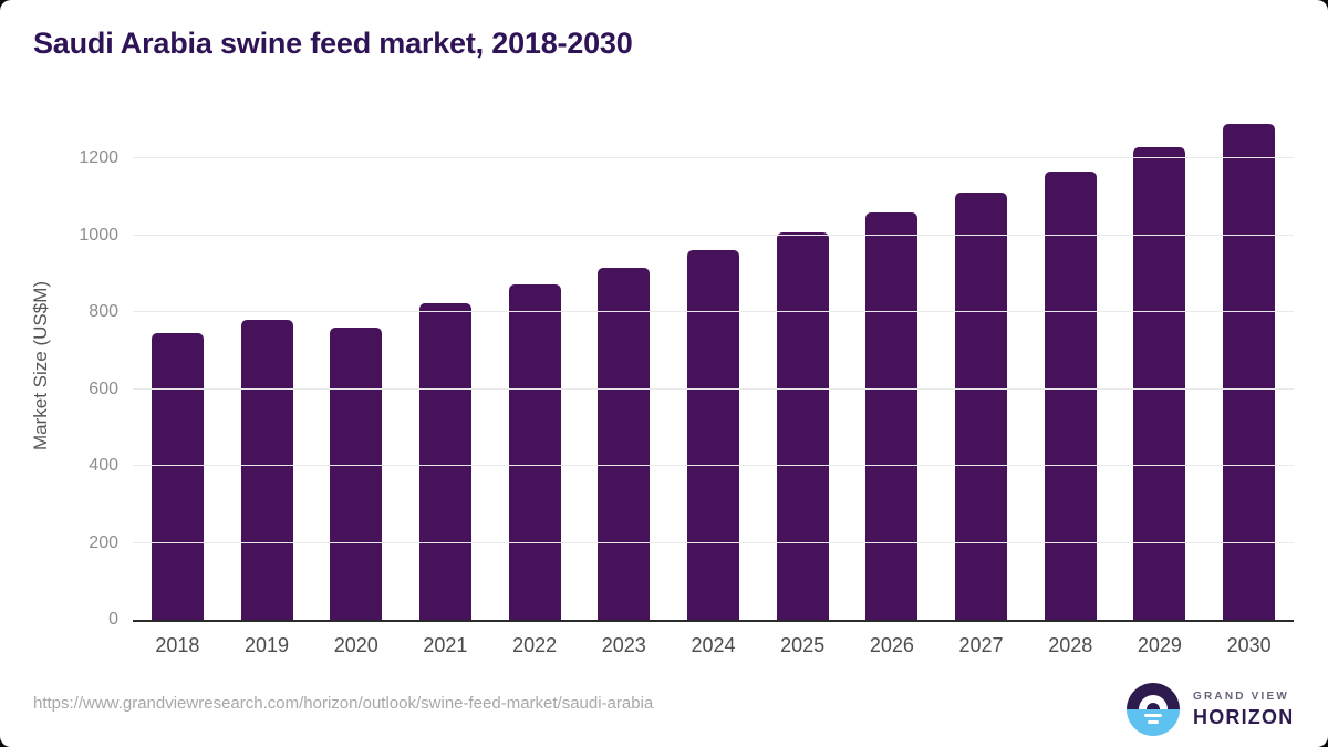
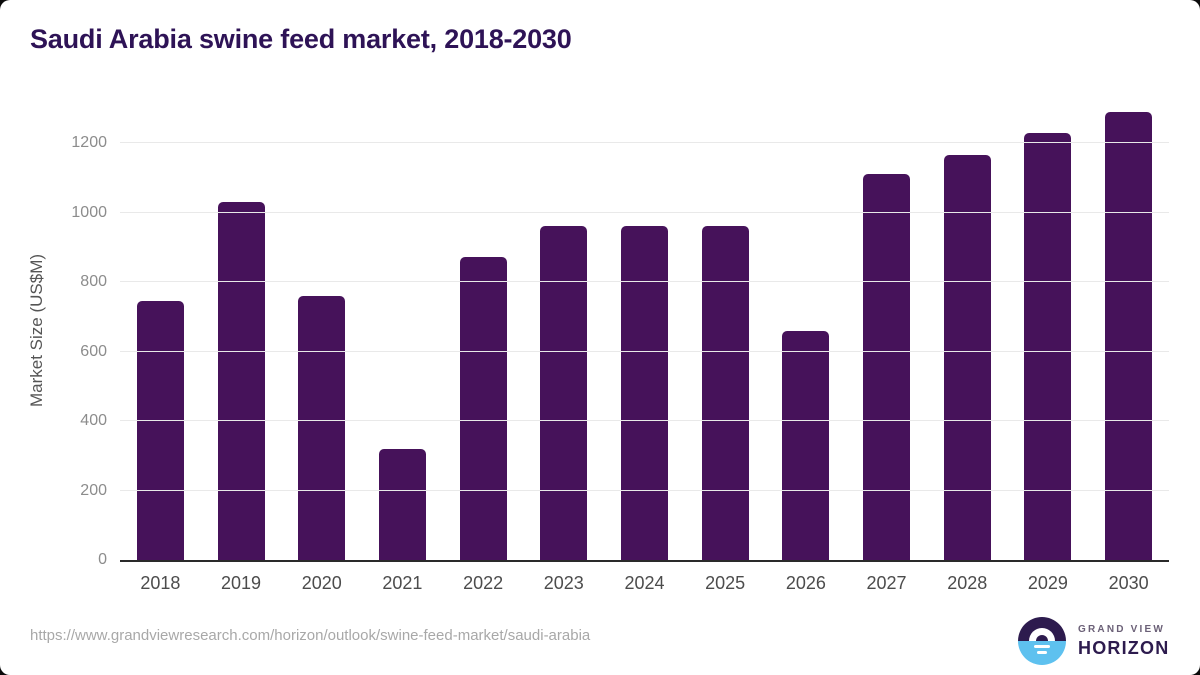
2019: 780 -> 1030
2021: 820 -> 320
2023: 920 -> 960
2025: 1010 -> 960
2026: 1060 -> 660
